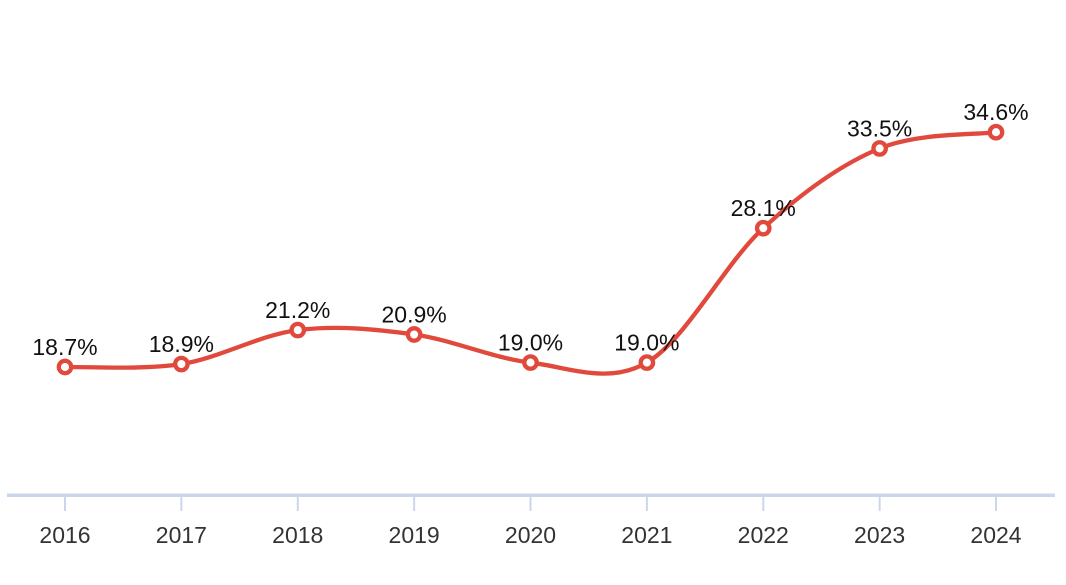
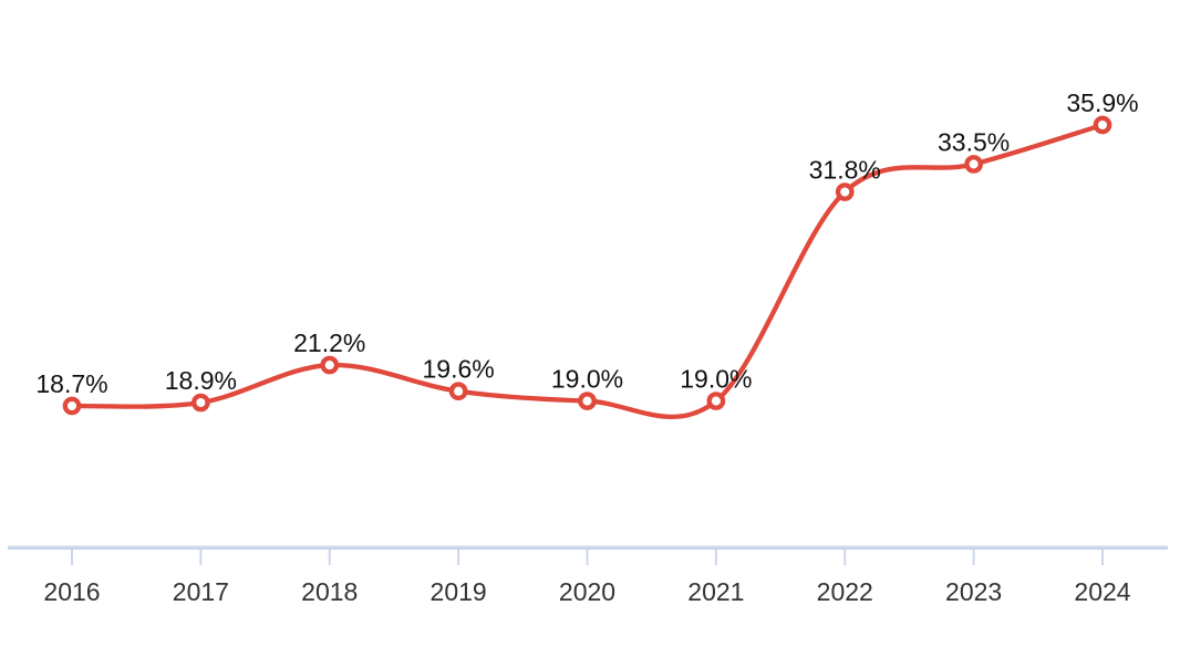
2019: 20.9% -> 19.6%
2022: 28.1% -> 31.8%
2024: 34.6% -> 35.9%
